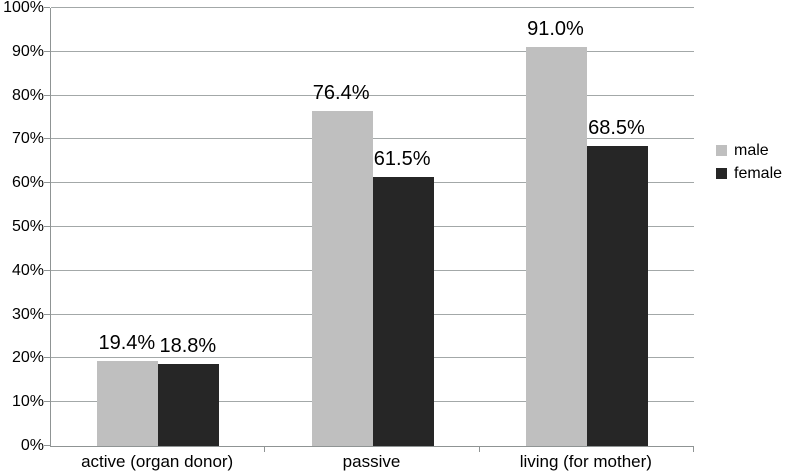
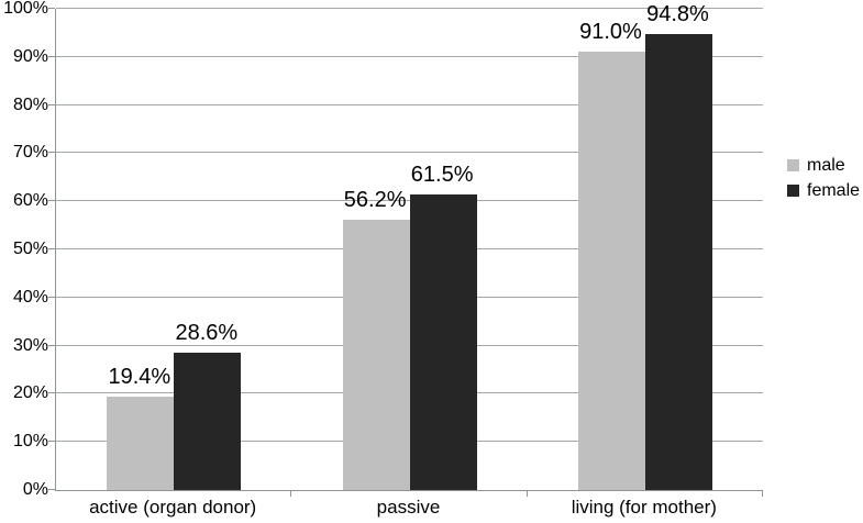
female/active (organ donor): 18.8% -> 28.6%
male/passive: 76.4% -> 56.2%
female/living (for mother): 68.5% -> 94.8%
